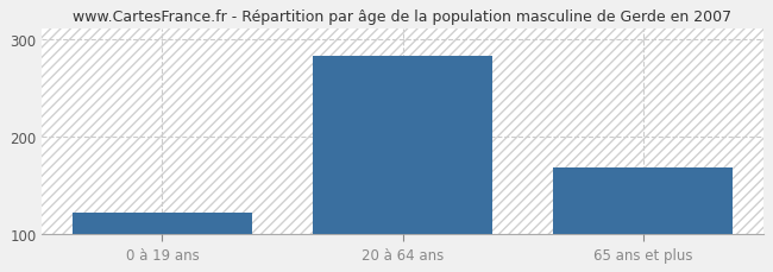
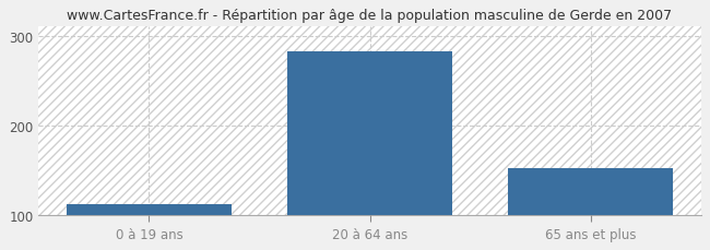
0 à 19 ans: 122 -> 112
65 ans et plus: 168 -> 152
